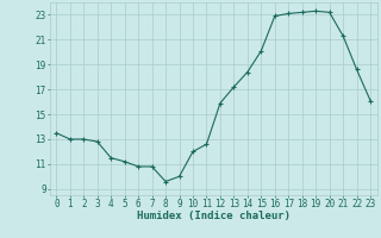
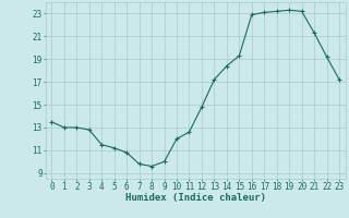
7: 10.8 -> 9.8
12: 15.9 -> 14.8
15: 20.1 -> 19.3
22: 18.6 -> 19.2
23: 16.1 -> 17.2
